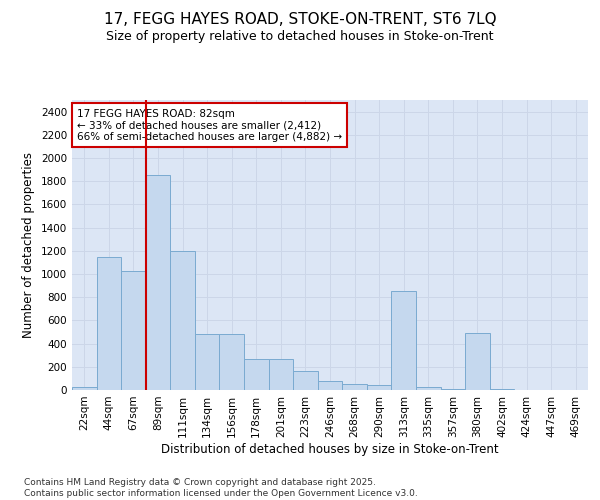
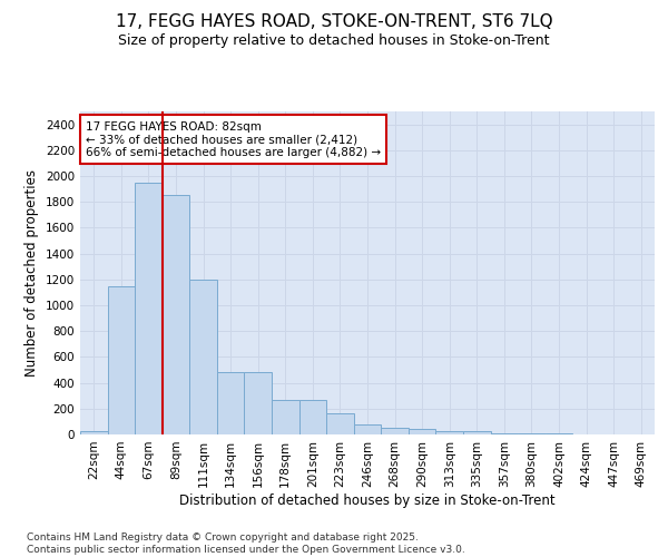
67sqm: 1030 -> 1950
313sqm: 850 -> 20
380sqm: 490 -> 0
